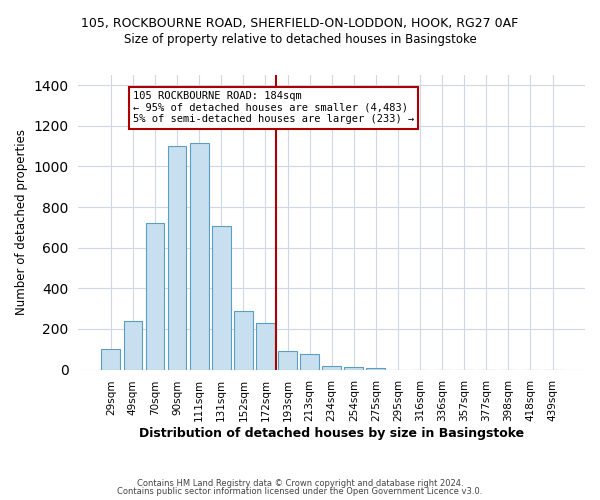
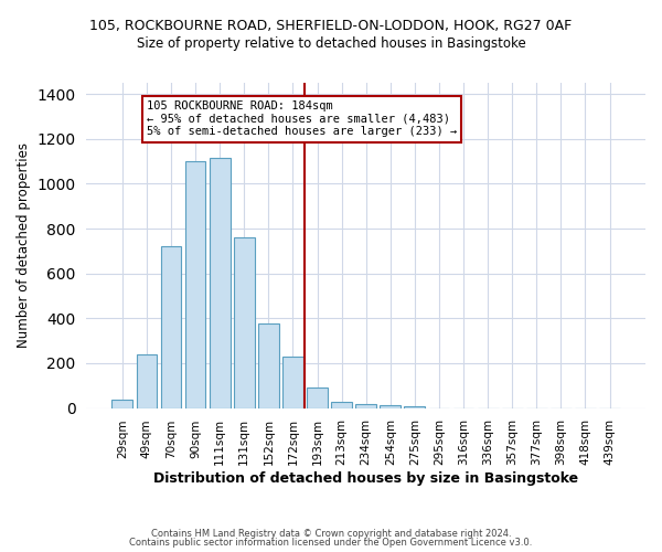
29sqm: 100 -> 35
131sqm: 705 -> 760
152sqm: 290 -> 375
213sqm: 75 -> 30
